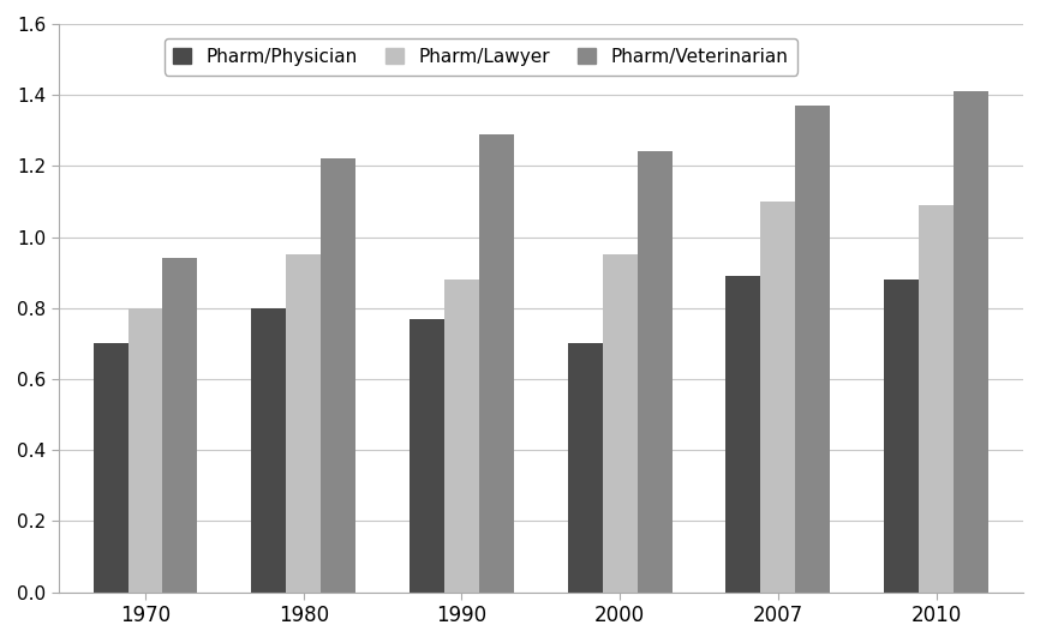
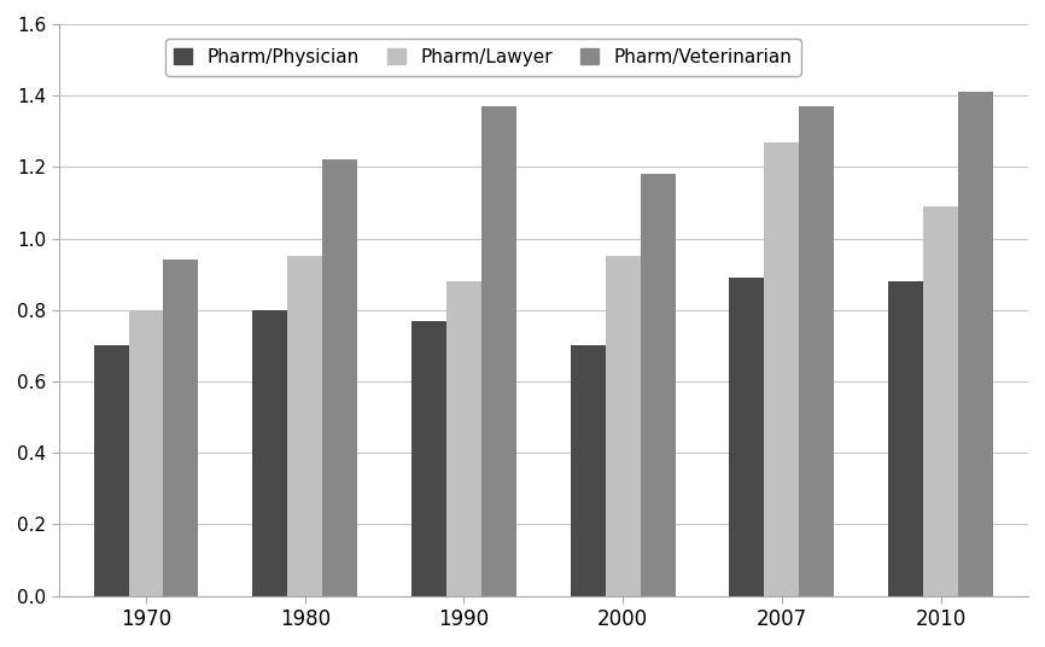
Pharm/Veterinarian/1990: 1.29 -> 1.37
Pharm/Veterinarian/2000: 1.24 -> 1.18
Pharm/Lawyer/2007: 1.10 -> 1.27
